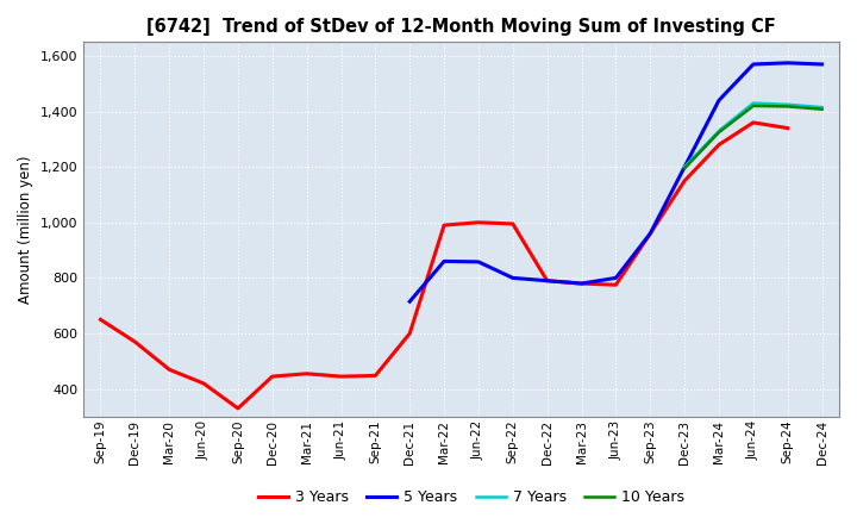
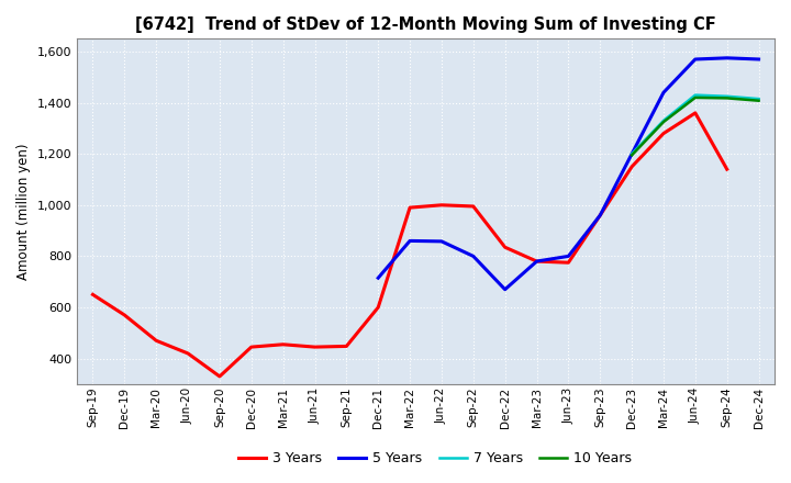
3 Years/Dec-22: 790 -> 835
5 Years/Dec-22: 790 -> 670
3 Years/Sep-24: 1,340 -> 1,140
